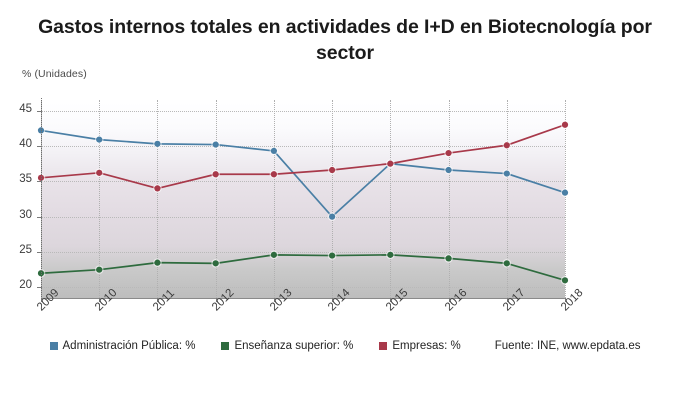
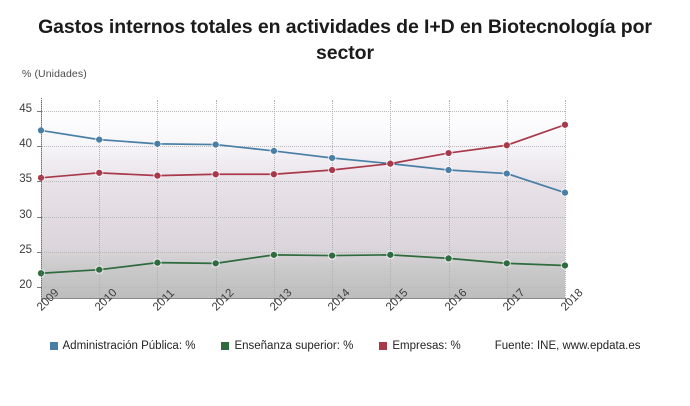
Empresas: %/2011: 34 -> 36
Administración Pública: %/2014: 30 -> 38
Enseñanza superior: %/2018: 21 -> 23
